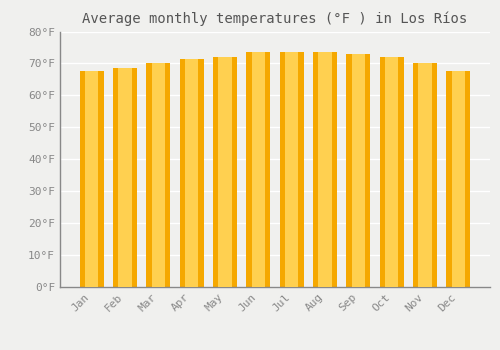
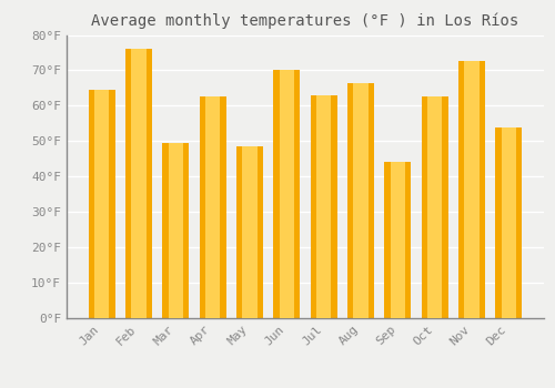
Jan: 67.5°F -> 64.5°F
Feb: 68.5°F -> 76.0°F
Mar: 70.0°F -> 49.5°F
Apr: 71.5°F -> 62.5°F
May: 72.0°F -> 48.5°F
Jun: 73.5°F -> 70.0°F
Jul: 73.5°F -> 63.0°F
Aug: 73.5°F -> 66.5°F
Sep: 73.0°F -> 44.0°F
Oct: 72.0°F -> 62.5°F
Nov: 70.0°F -> 72.5°F
Dec: 67.5°F -> 54.0°F
